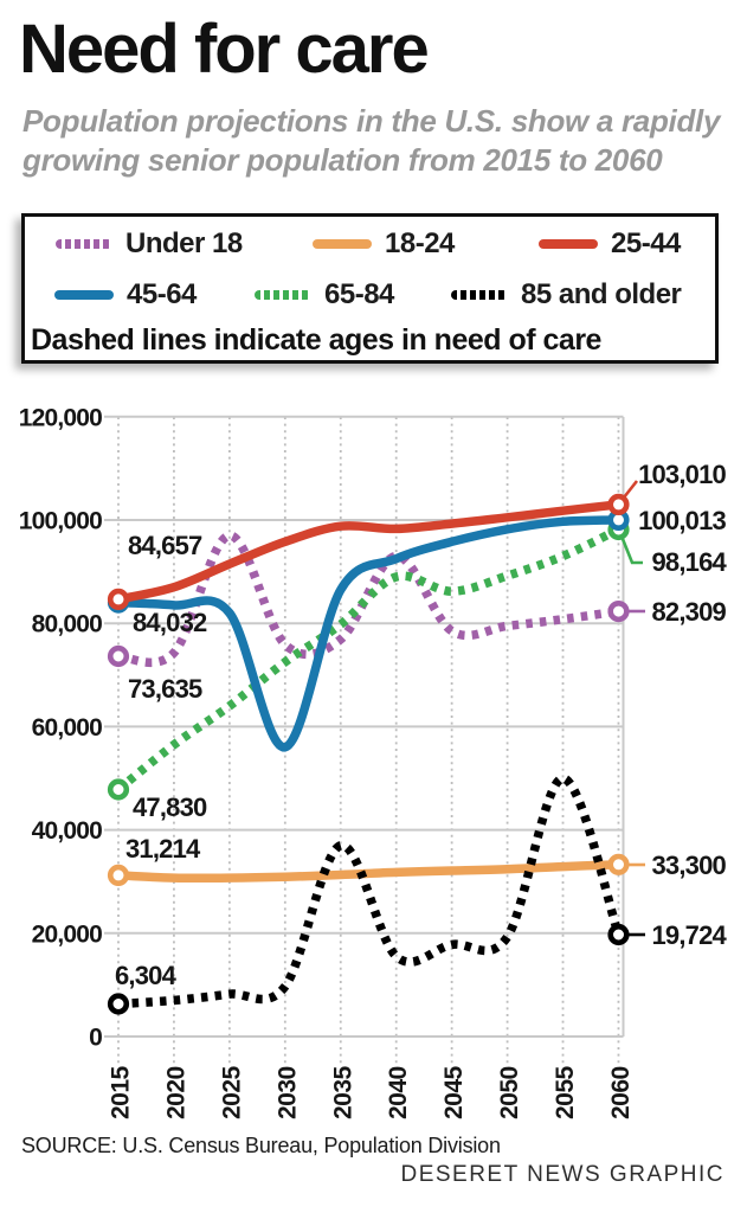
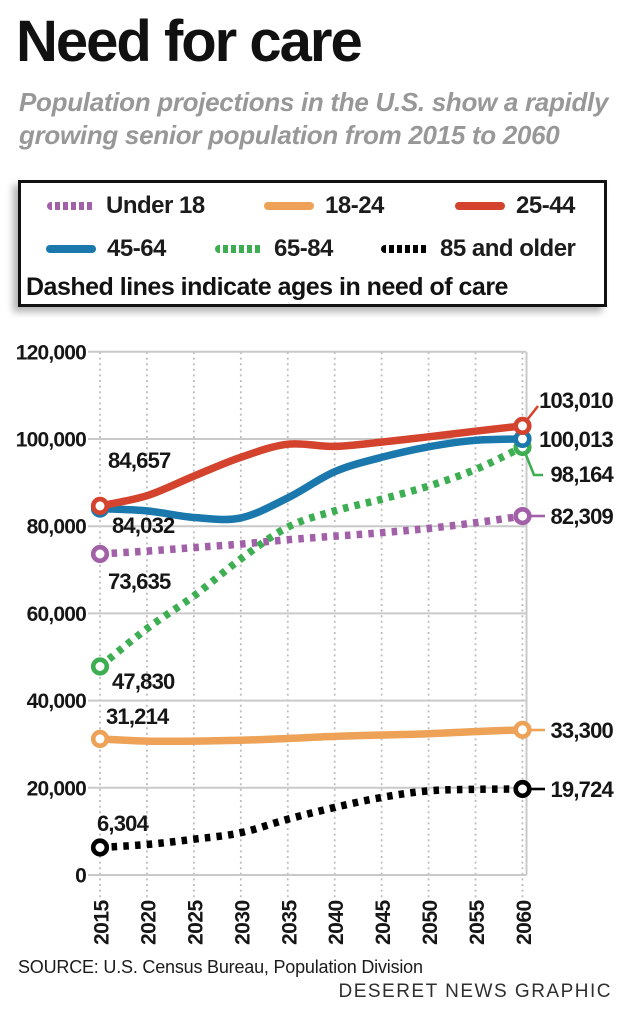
Under 18/2025: 97000 -> 75000
45-64/2030: 56000 -> 82000
85 and older/2035: 37000 -> 13000
Under 18/2040: 93000 -> 78000
65-84/2040: 89000 -> 84000
85 and older/2055: 50000 -> 20000
